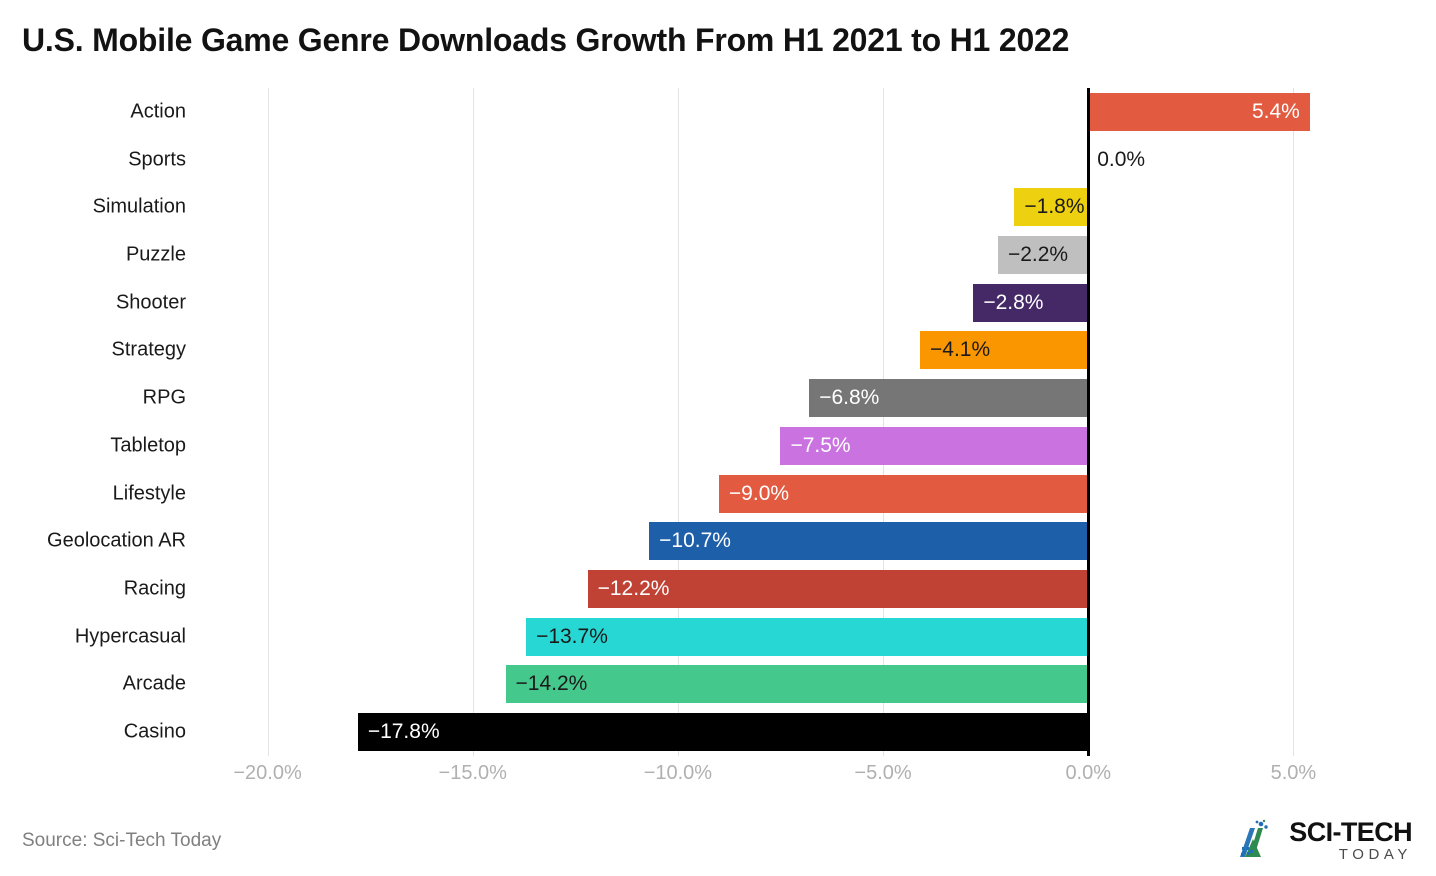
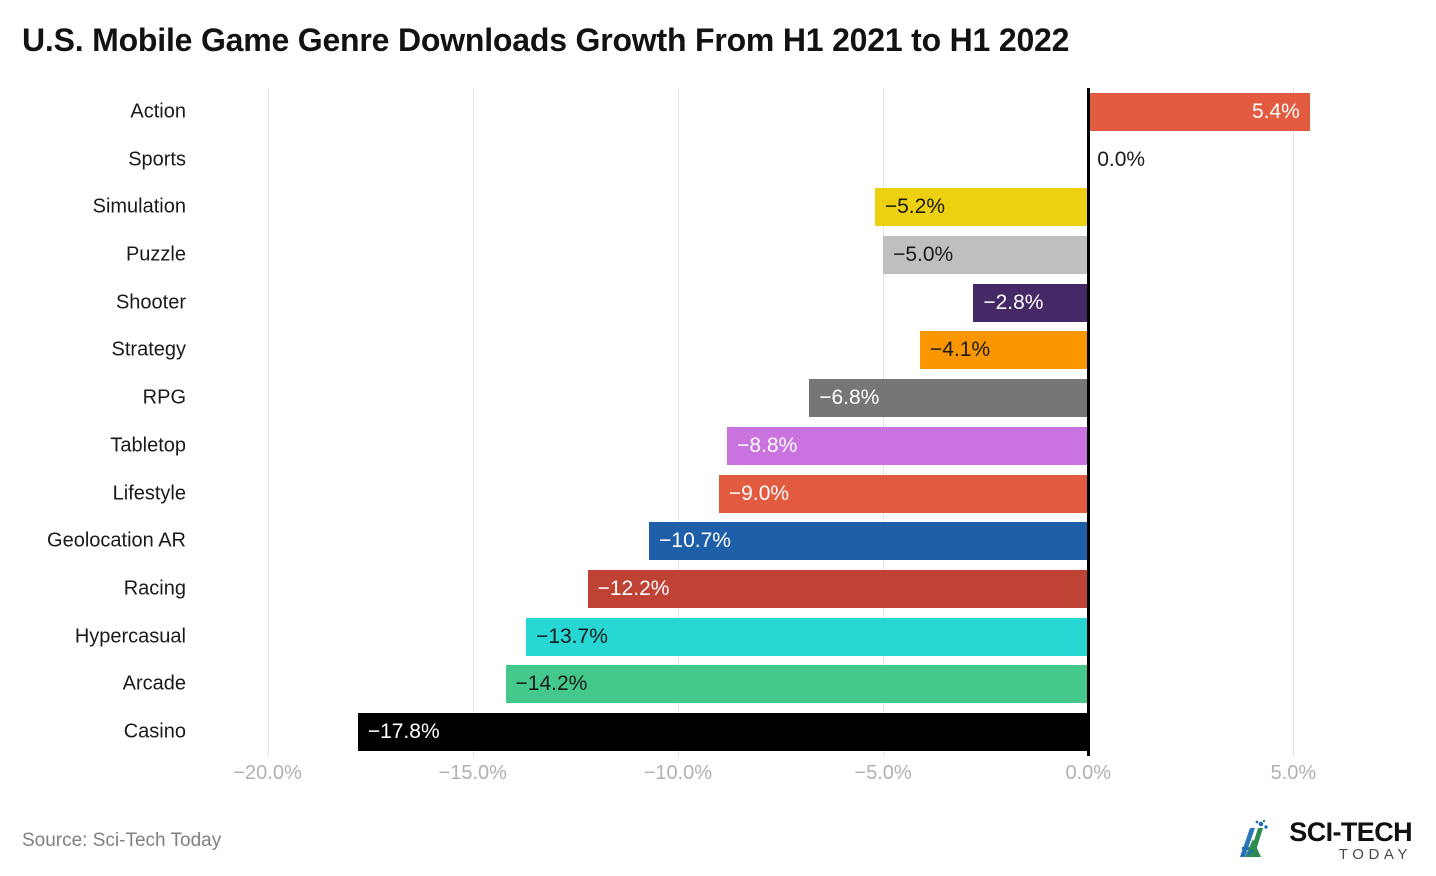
Simulation: −1.8% -> −5.2%
Puzzle: −2.2% -> −5.0%
Tabletop: −7.5% -> −8.8%
